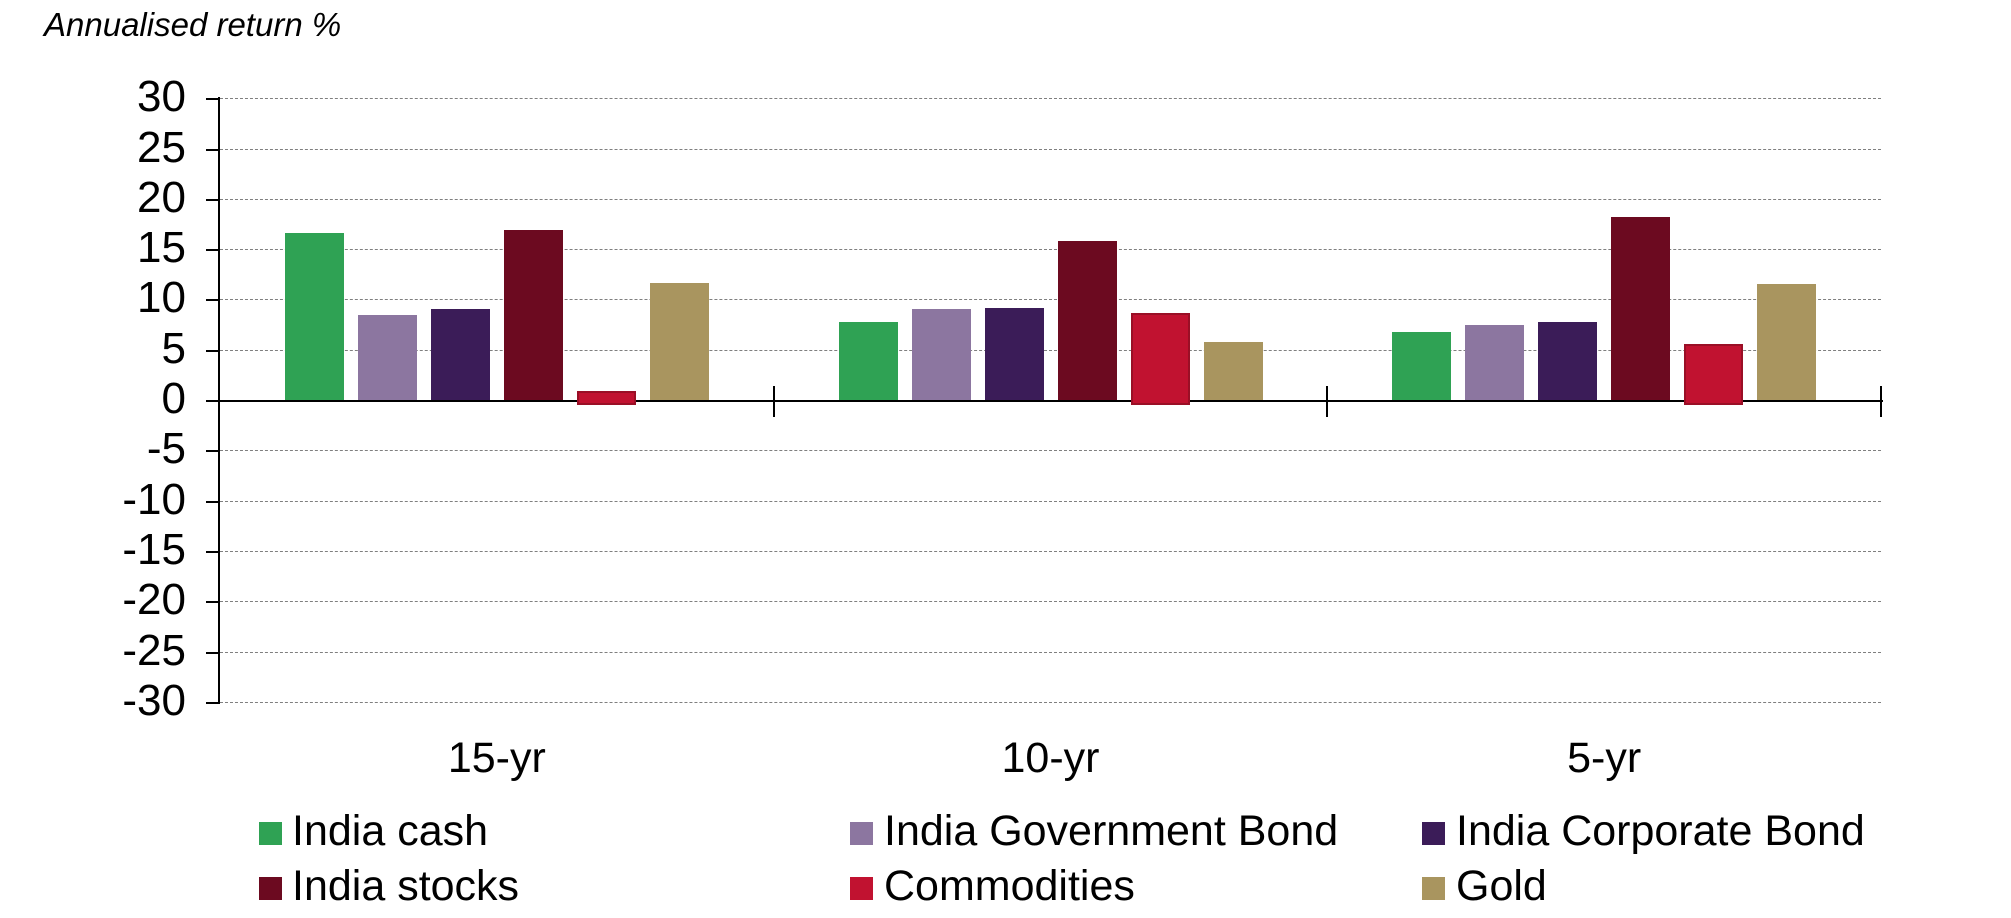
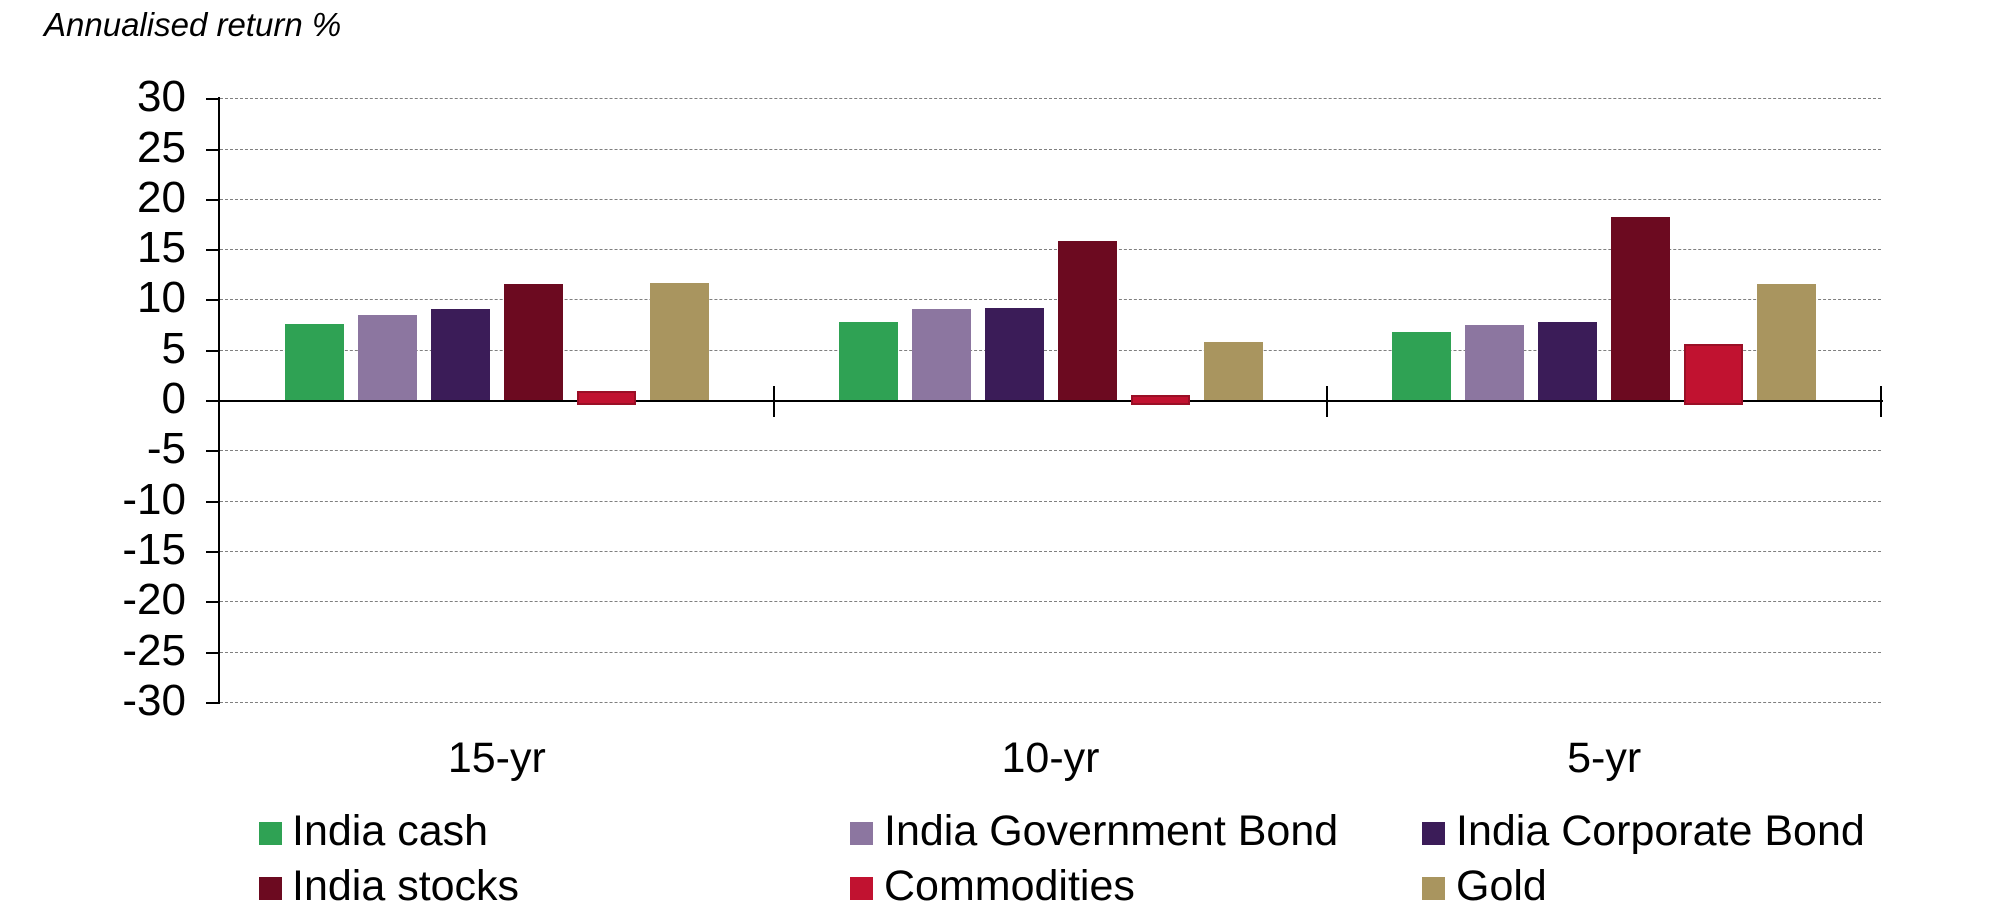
India cash/15-yr: 16.6 -> 7.6
India stocks/15-yr: 16.9 -> 11.5
Commodities/10-yr: 8.6 -> 0.5
